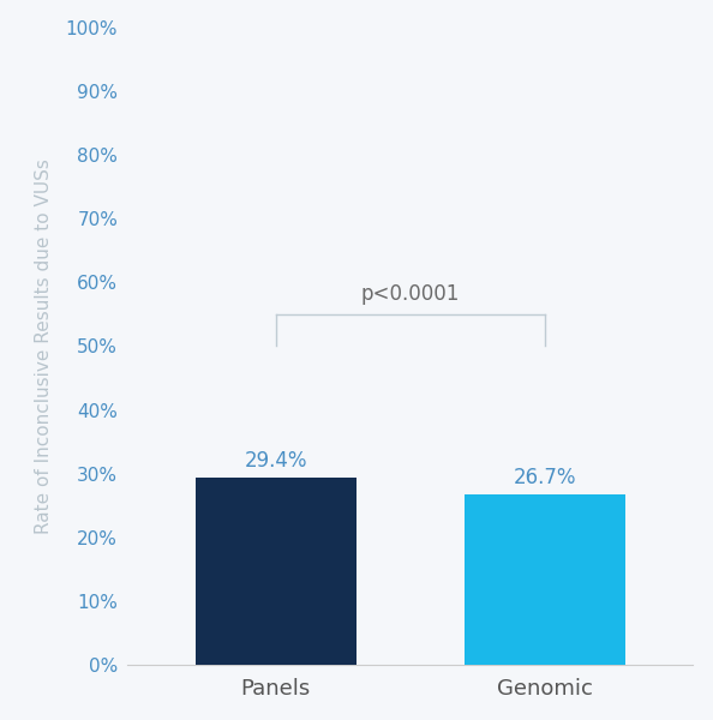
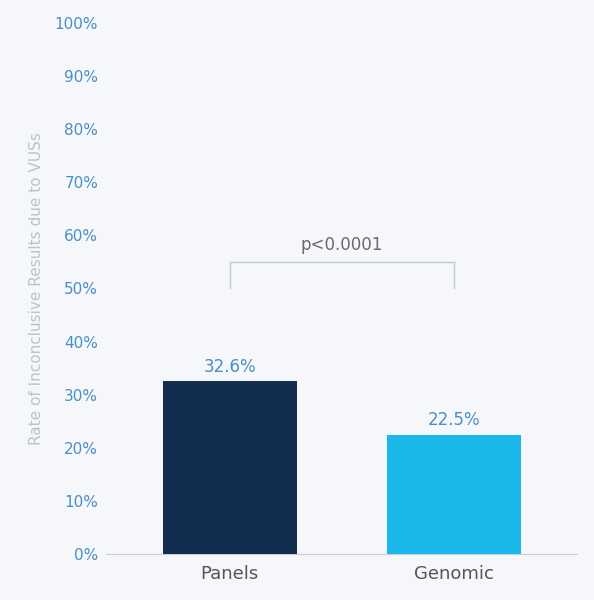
Panels: 29.4% -> 32.6%
Genomic: 26.7% -> 22.5%
